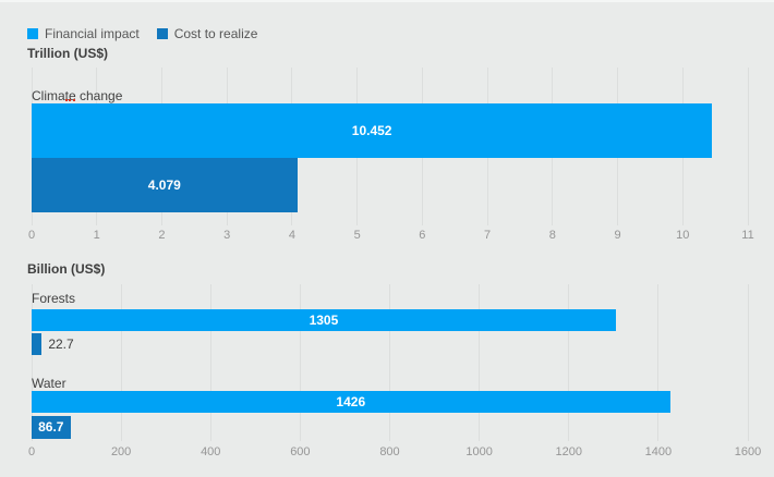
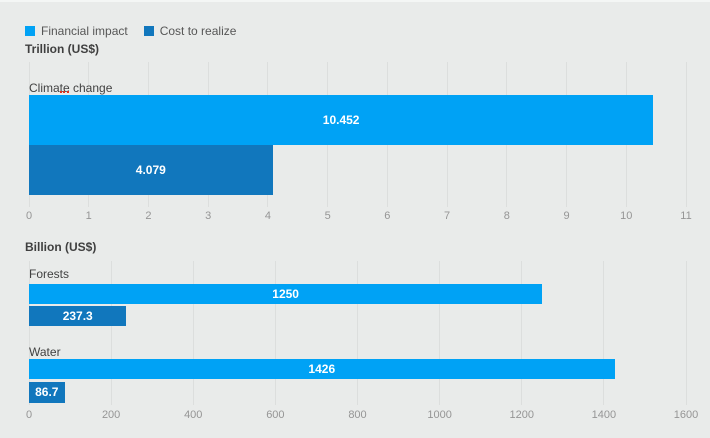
Billion (US$)/Financial impact/Forests: 1305 -> 1250
Billion (US$)/Cost to realize/Forests: 22.7 -> 237.3
